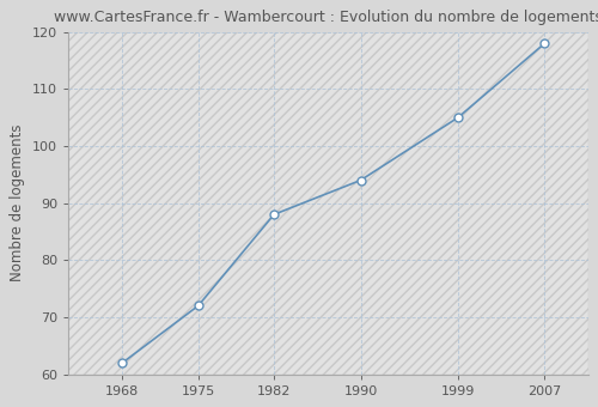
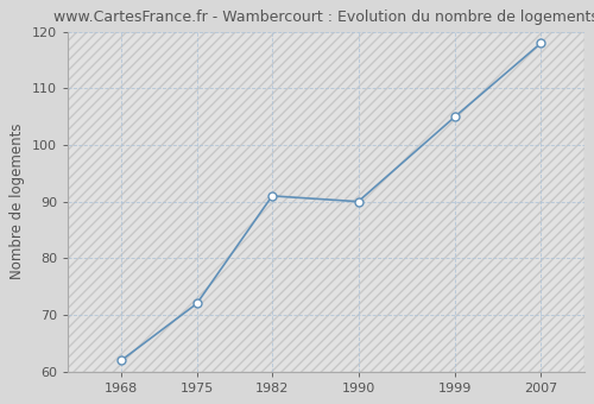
1982: 88 -> 91
1990: 94 -> 90
